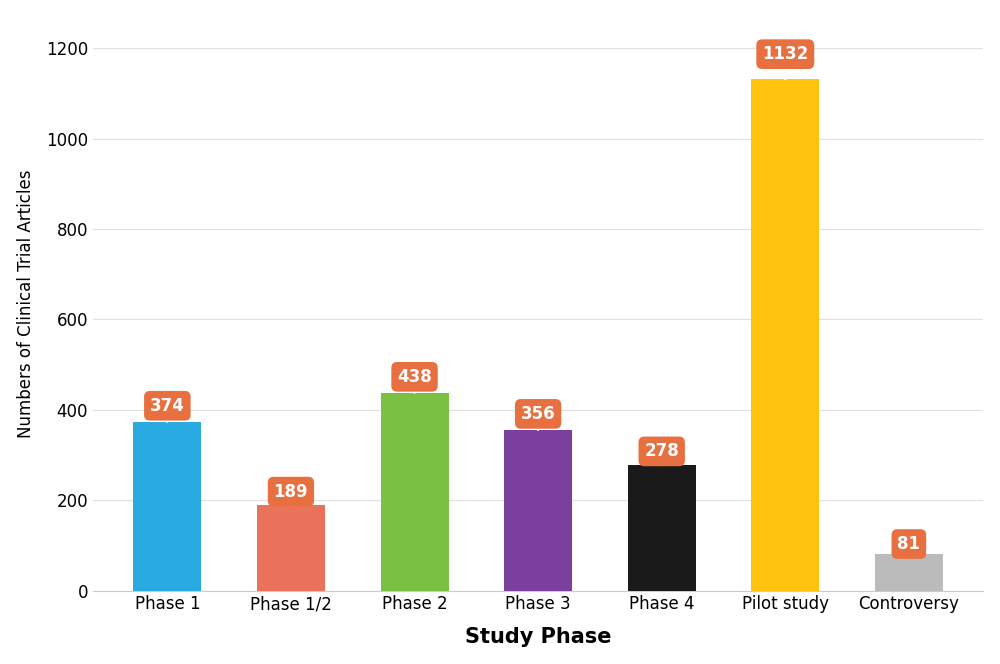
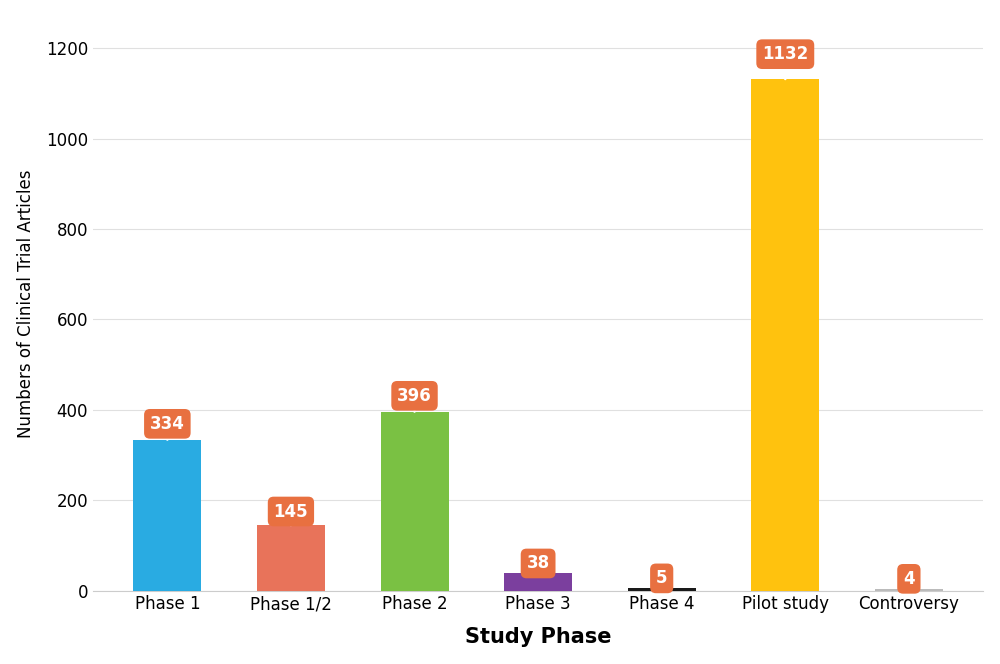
Phase 1: 374 -> 334
Phase 1/2: 189 -> 145
Phase 2: 438 -> 396
Phase 3: 356 -> 38
Phase 4: 278 -> 5
Controversy: 81 -> 4
